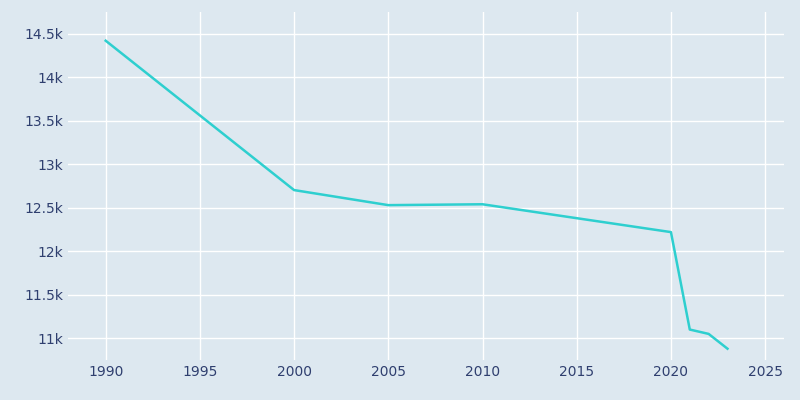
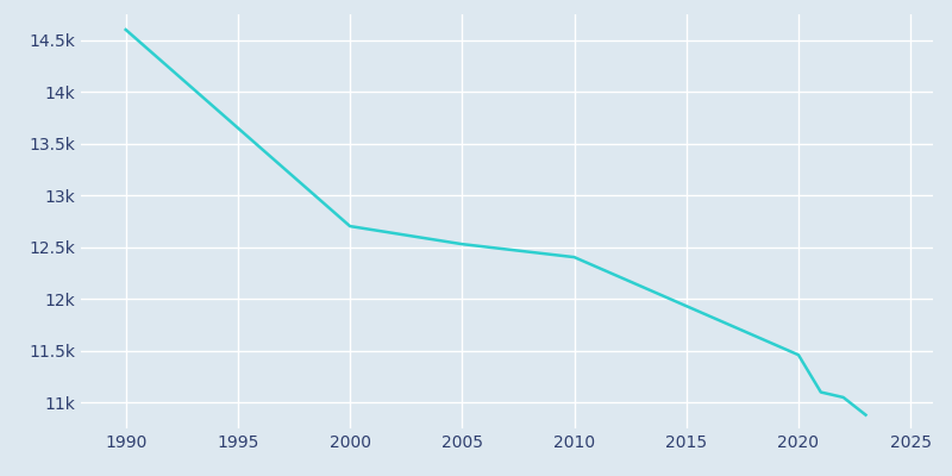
1990: 14.42k -> 14.60k
2010: 12.54k -> 12.40k
2020: 12.22k -> 11.46k
